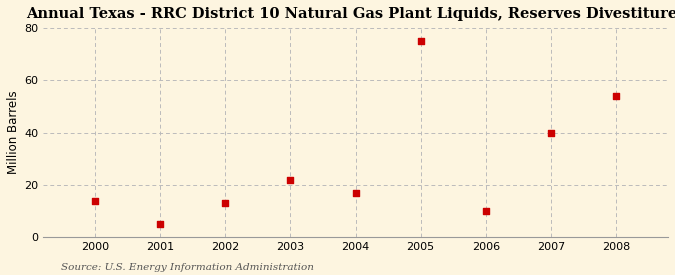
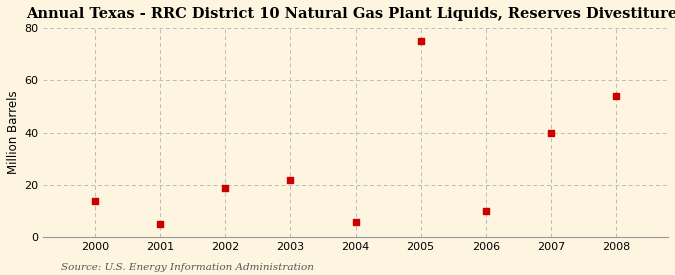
2002: 13 -> 19
2004: 17 -> 6
